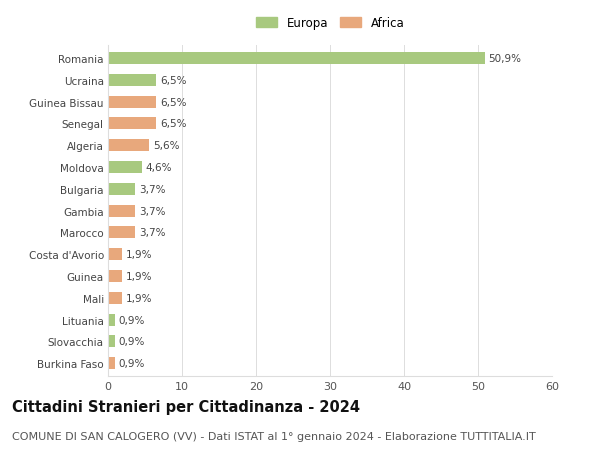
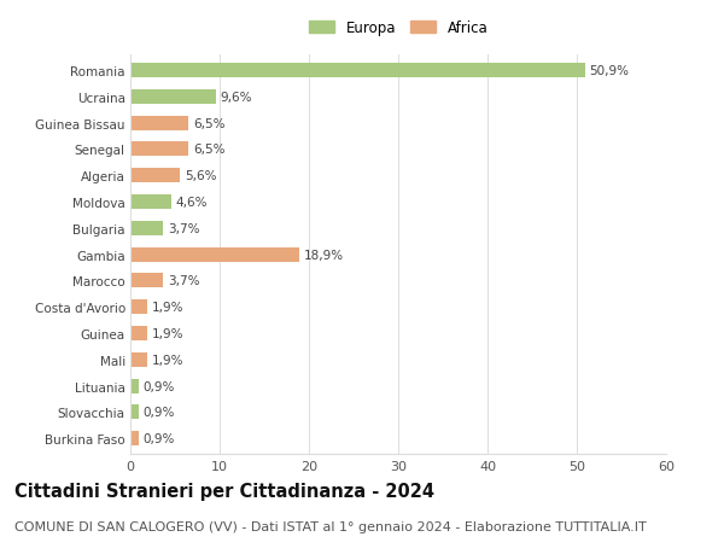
Ucraina: 6,5% -> 9,6%
Gambia: 3,7% -> 18,9%
